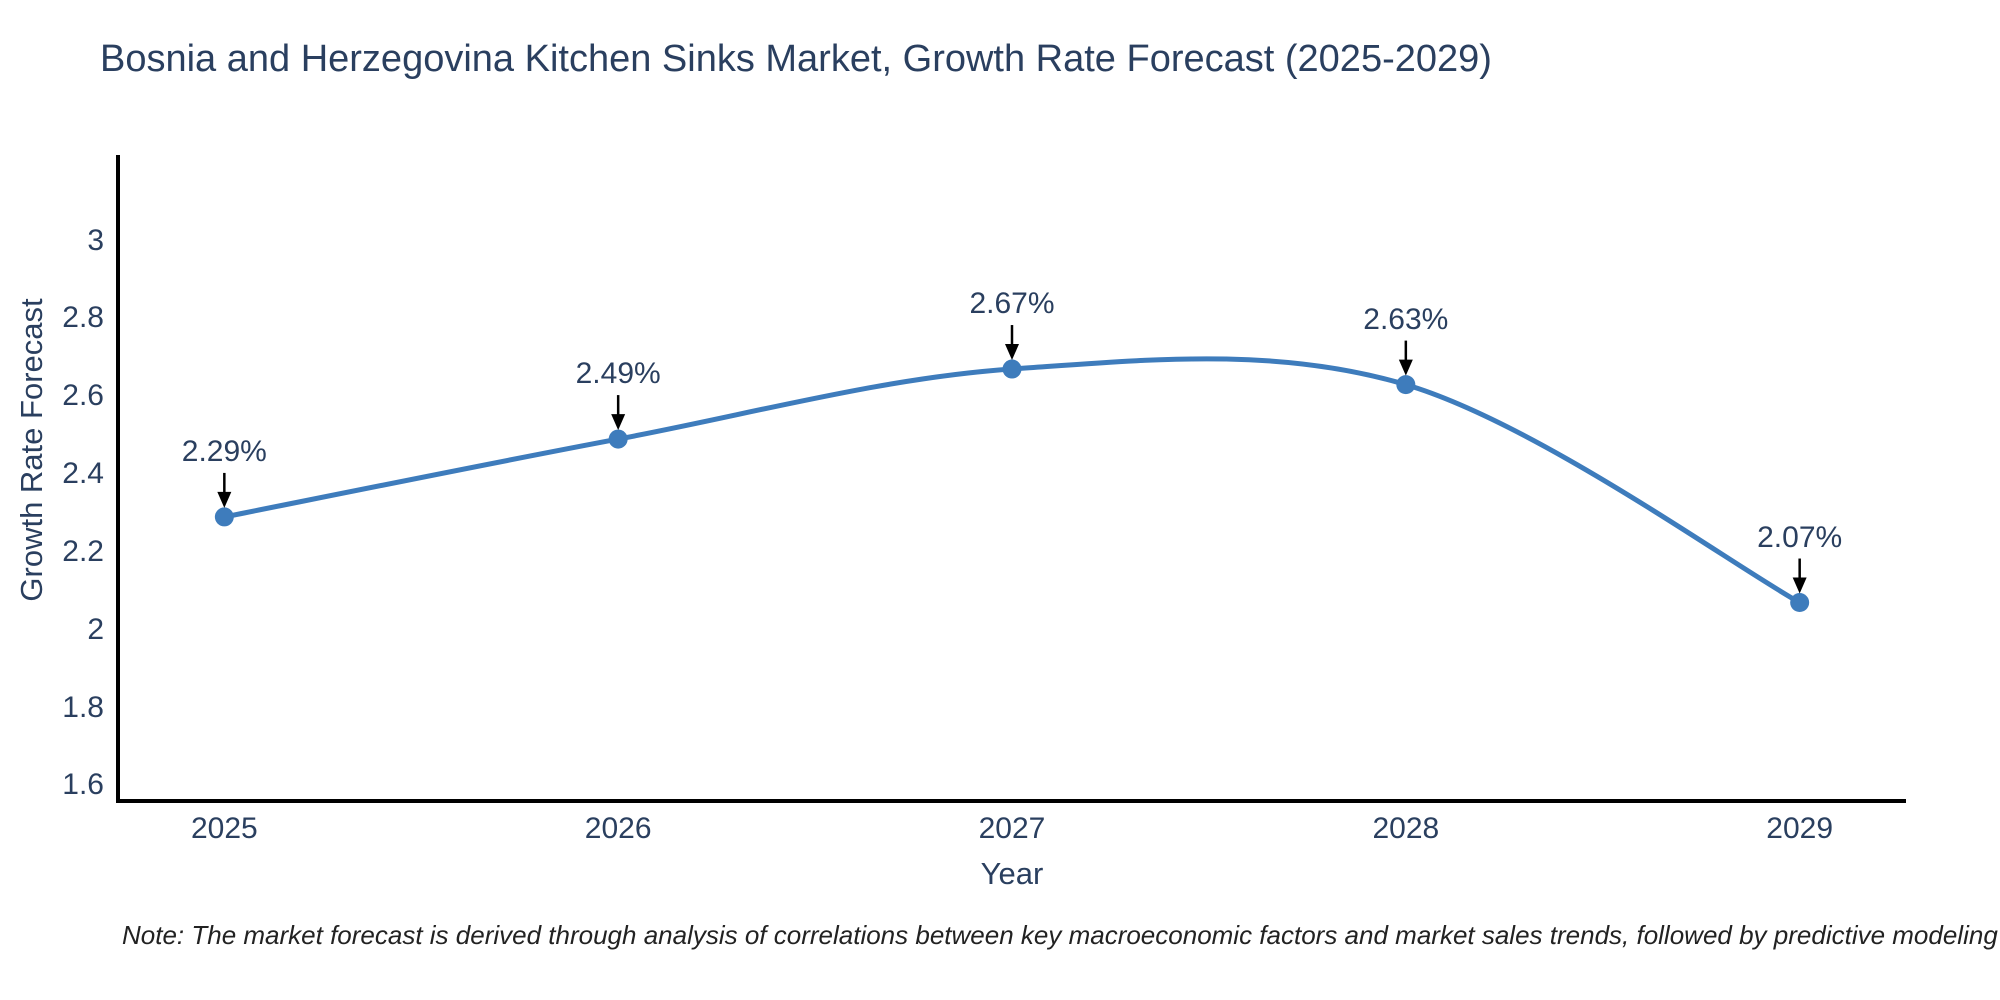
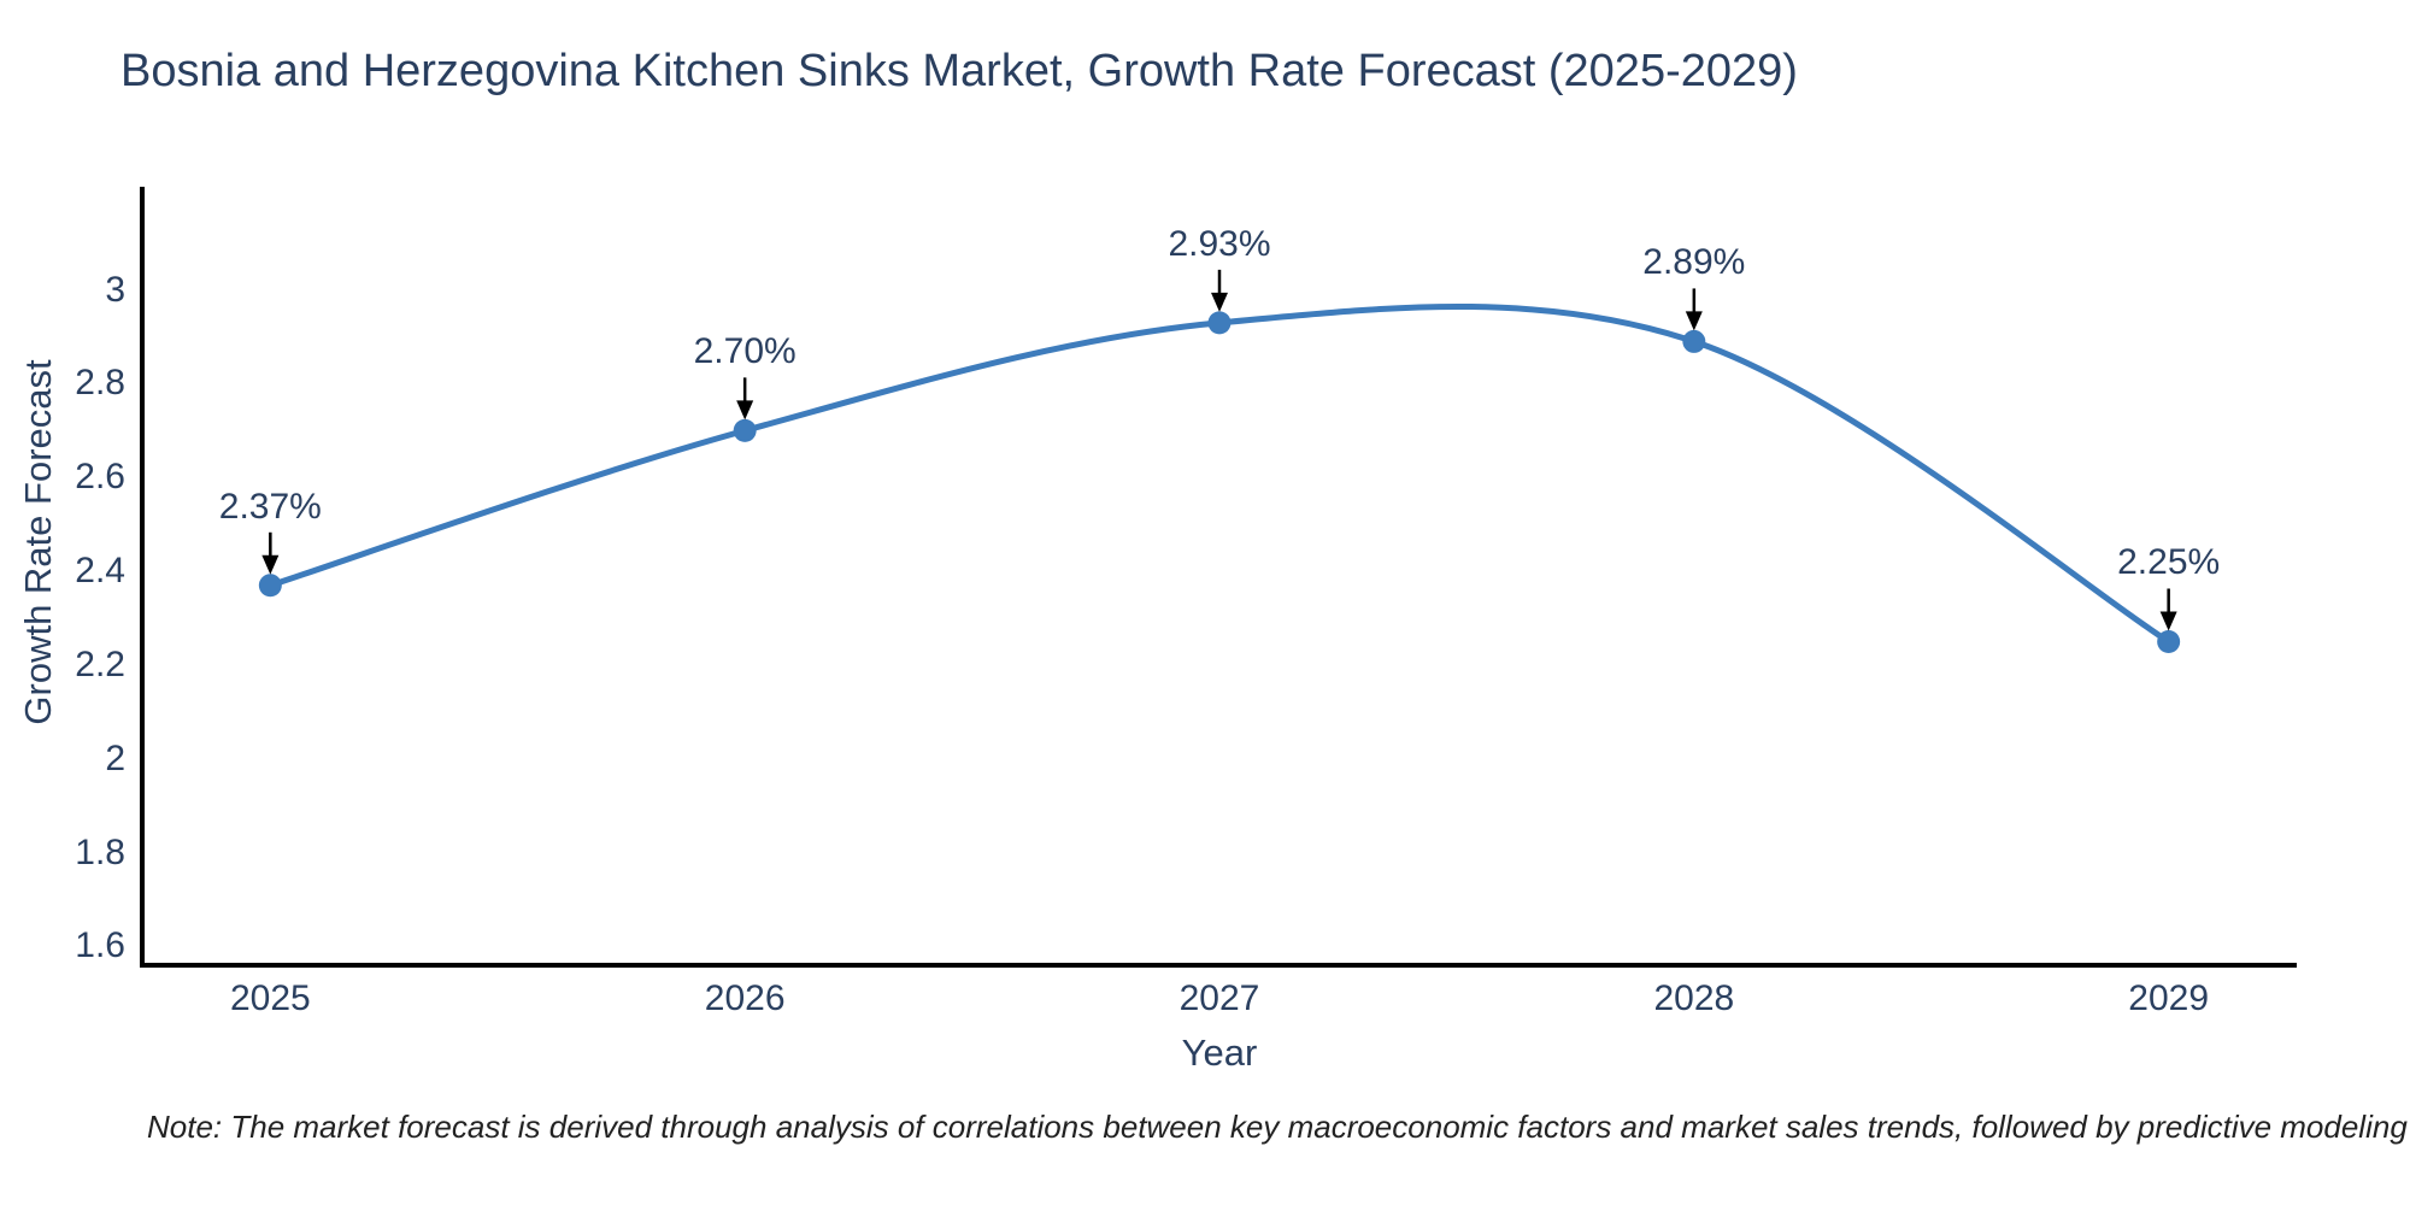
2025: 2.29% -> 2.37%
2026: 2.49% -> 2.70%
2027: 2.67% -> 2.93%
2028: 2.63% -> 2.89%
2029: 2.07% -> 2.25%
